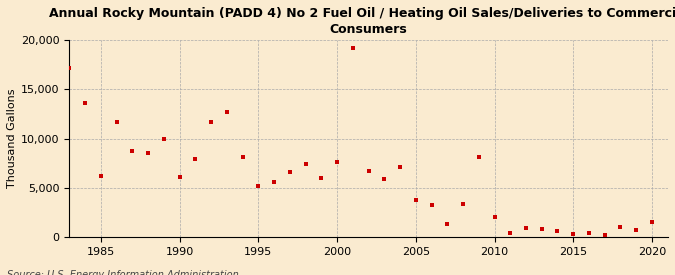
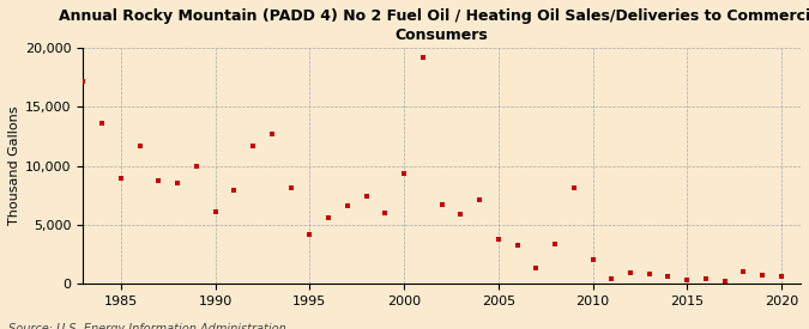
1985: 6,200 -> 8,900
1995: 5,200 -> 4,200
2000: 7,600 -> 9,400
2020: 1,600 -> 600
